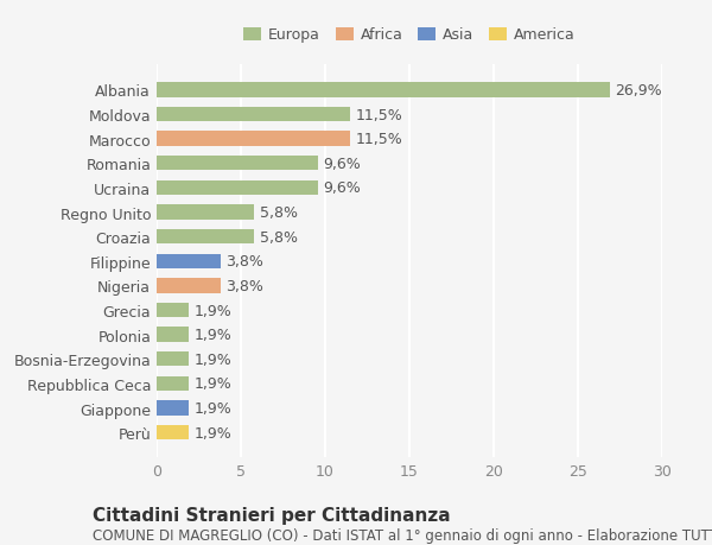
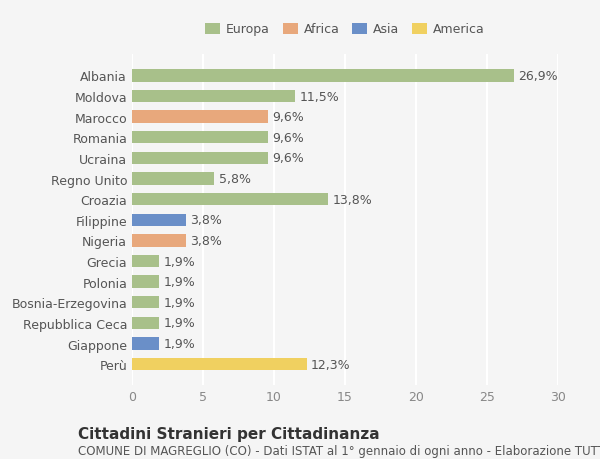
Marocco: 11,5% -> 9,6%
Croazia: 5,8% -> 13,8%
Perù: 1,9% -> 12,3%
